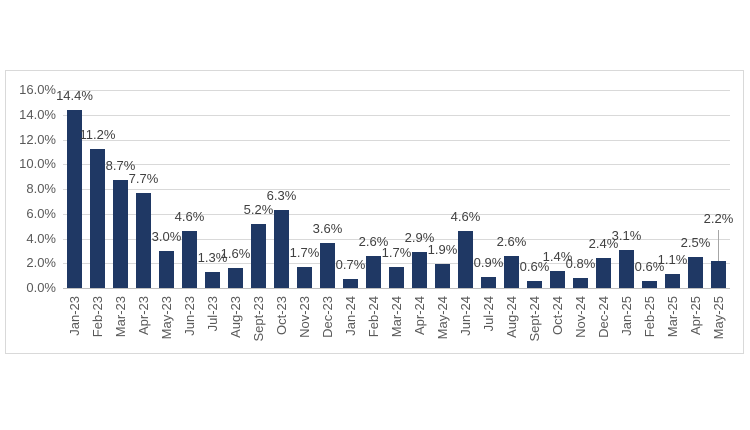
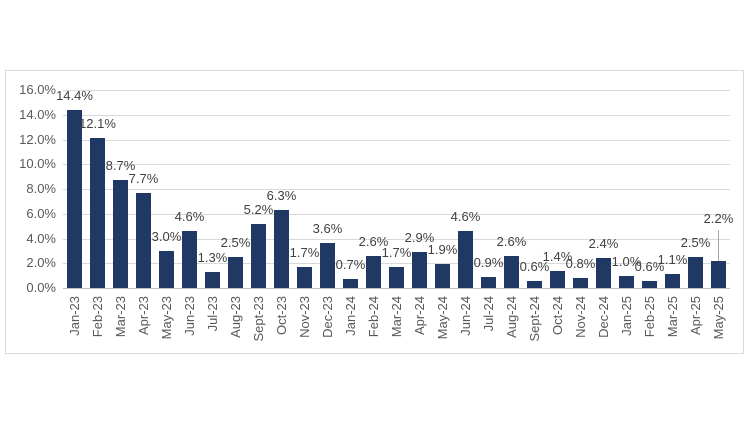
Feb-23: 11.2% -> 12.1%
Aug-23: 1.6% -> 2.5%
Jan-25: 3.1% -> 1.0%
